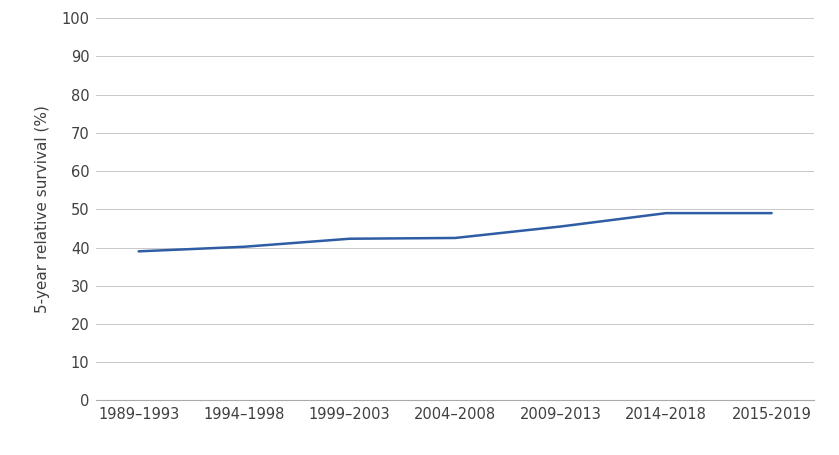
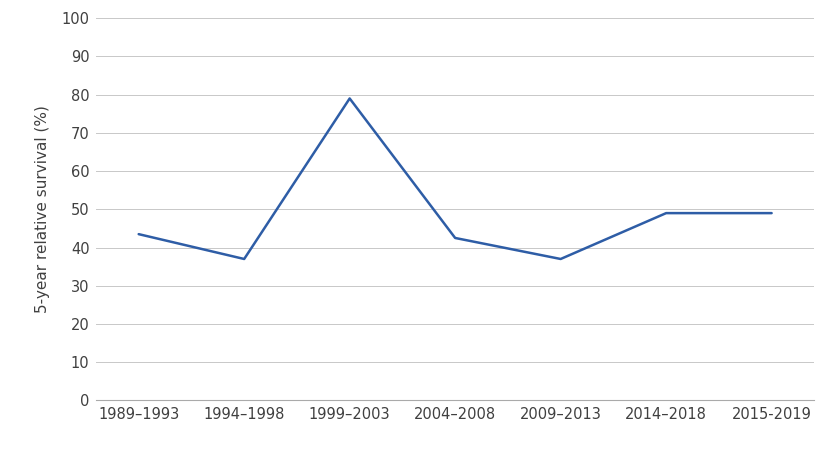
1989–1993: 39.0 -> 43.5
1994–1998: 40.2 -> 37.0
1999–2003: 42.3 -> 79.0
2009–2013: 45.5 -> 37.0
